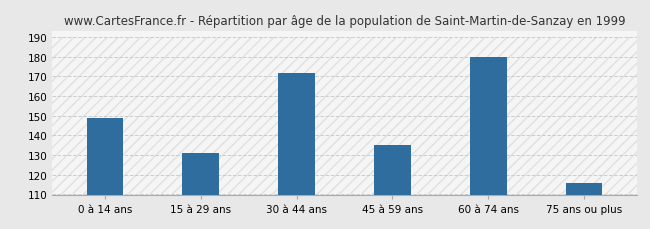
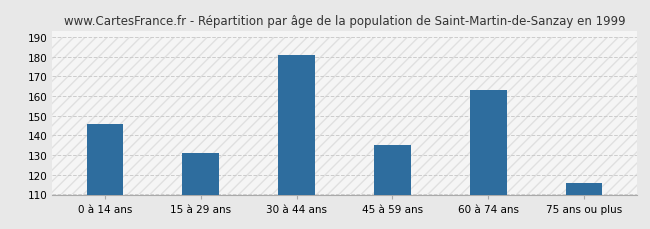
0 à 14 ans: 149 -> 146
30 à 44 ans: 172 -> 181
60 à 74 ans: 180 -> 163
